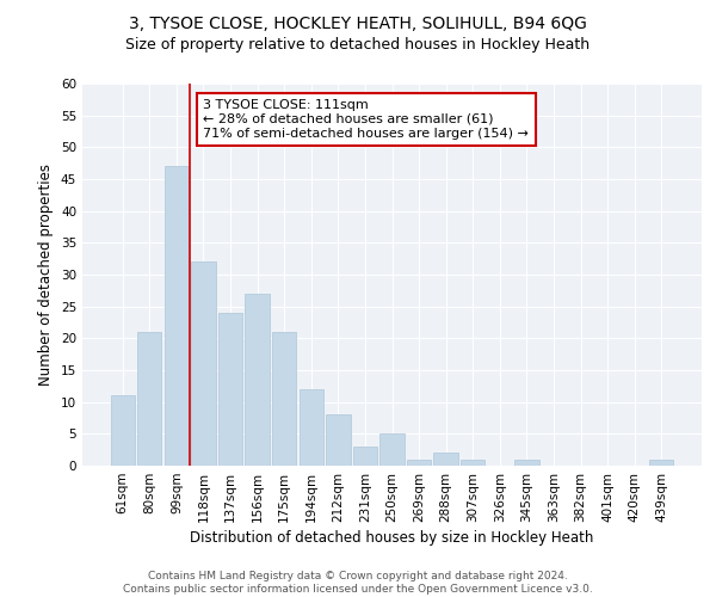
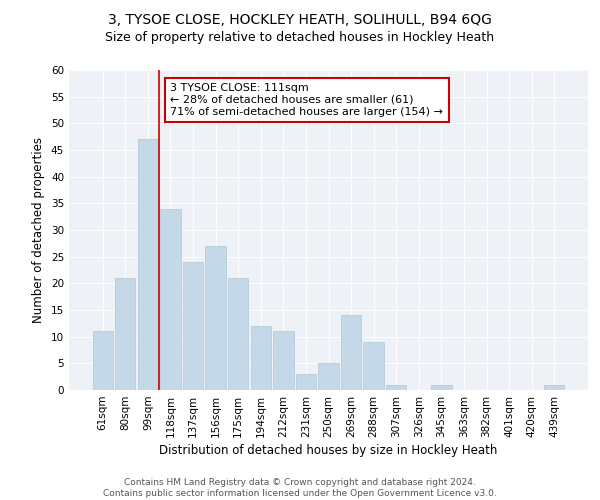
118sqm: 32 -> 34
212sqm: 8 -> 11
269sqm: 1 -> 14
288sqm: 2 -> 9
